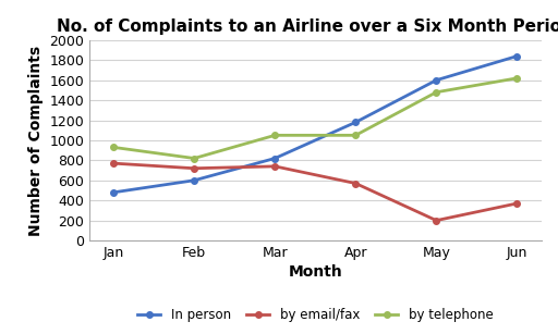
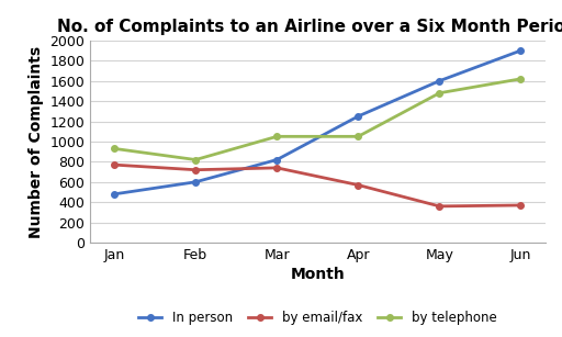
In person/Apr: 1180 -> 1250
by email/fax/May: 200 -> 360
In person/Jun: 1840 -> 1900
